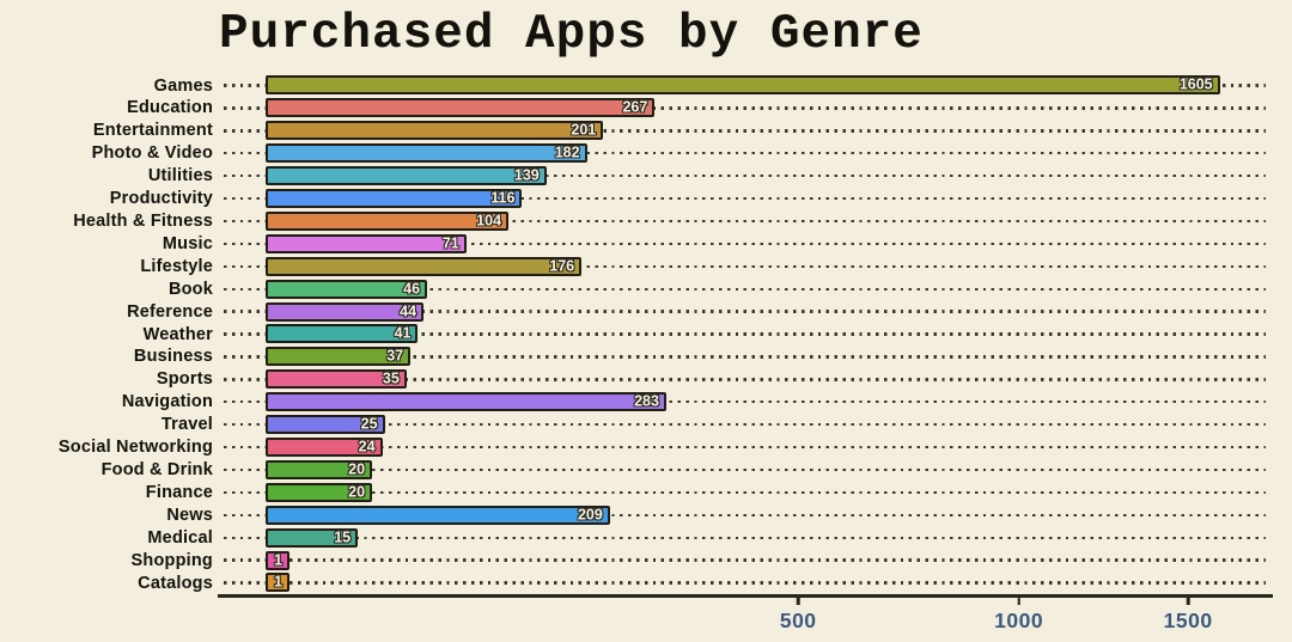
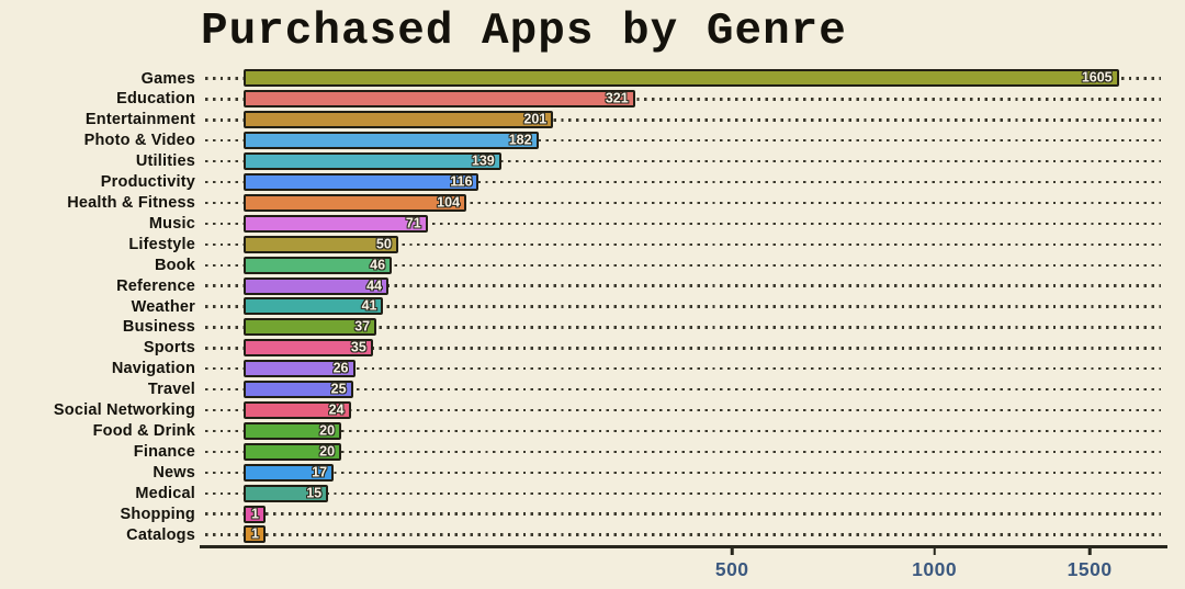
Education: 267 -> 321
Lifestyle: 176 -> 50
Navigation: 283 -> 26
News: 209 -> 17
